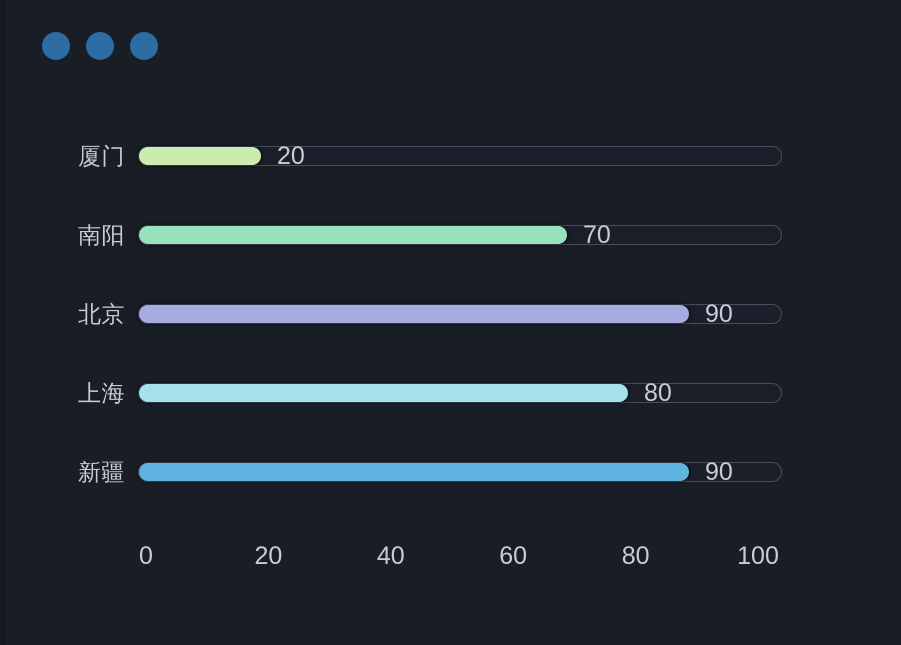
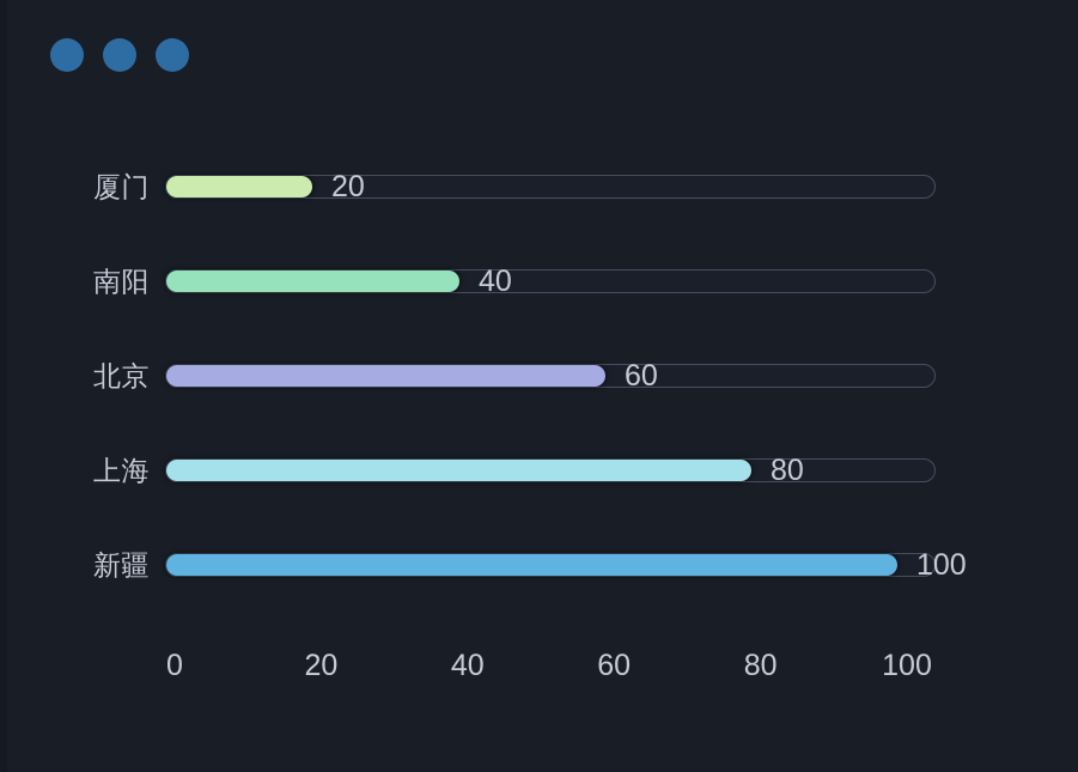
南阳: 70 -> 40
北京: 90 -> 60
新疆: 90 -> 100
